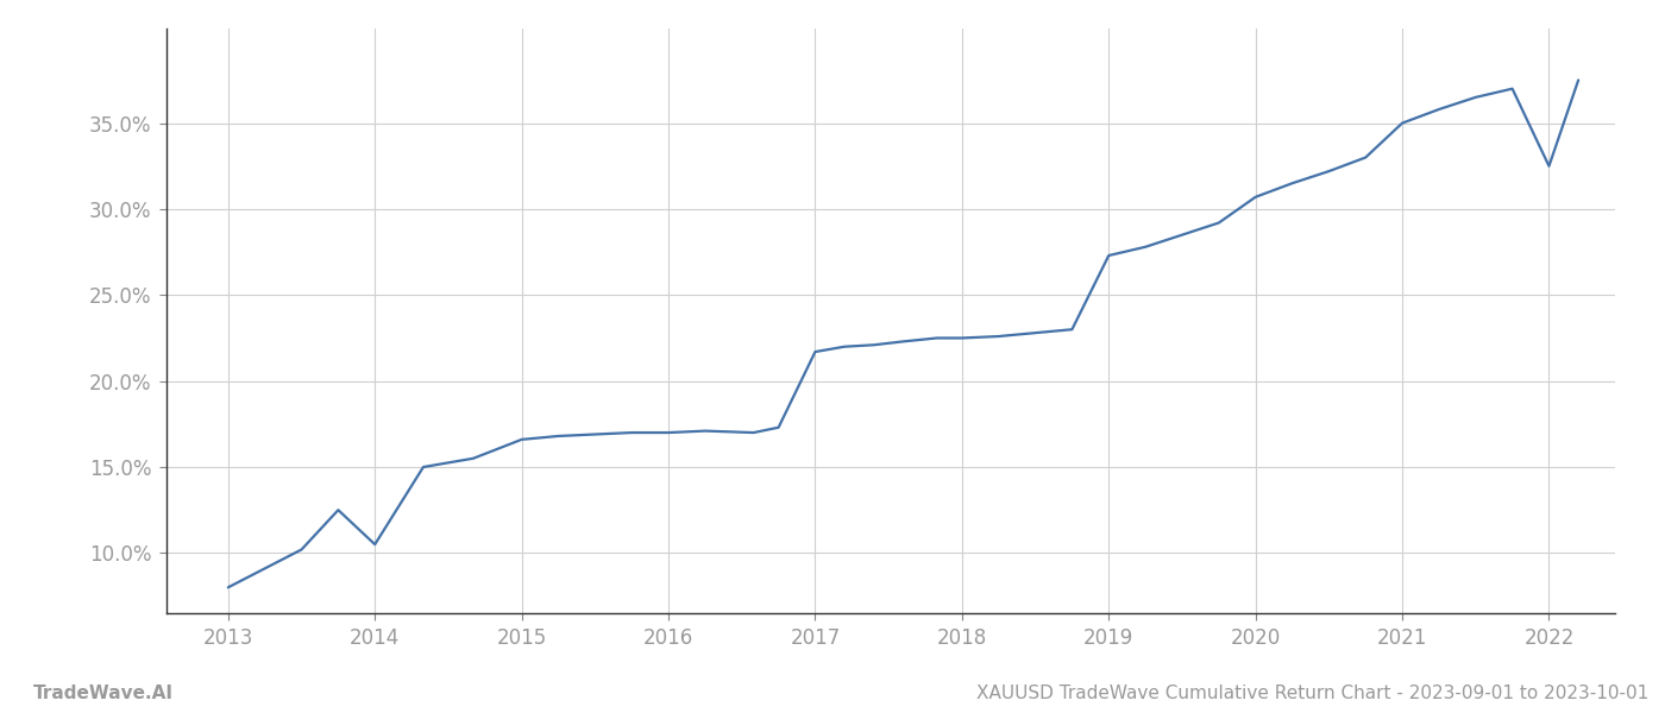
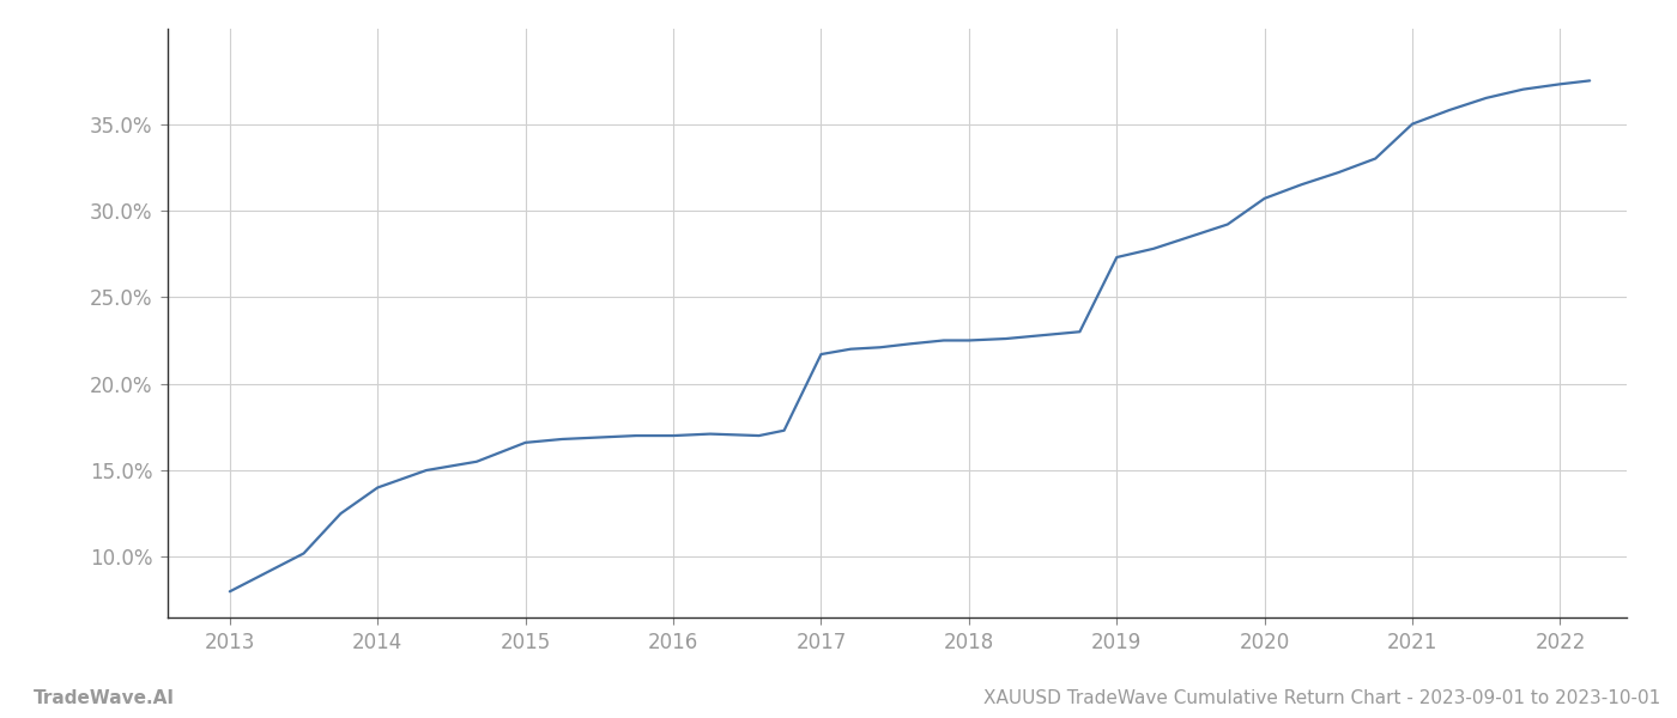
2014: 10.5% -> 14.0%
2022: 32.5% -> 37.3%
